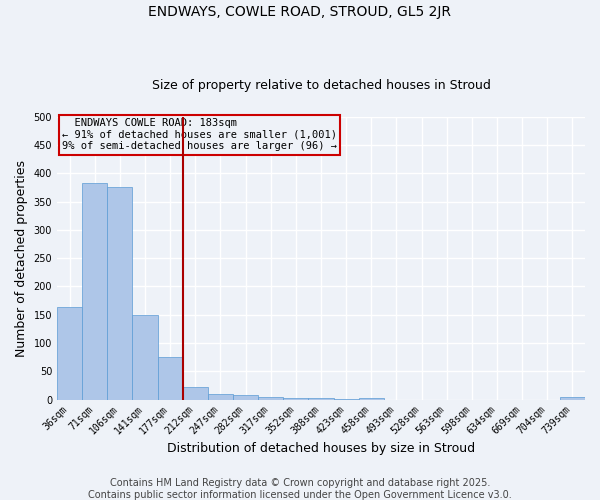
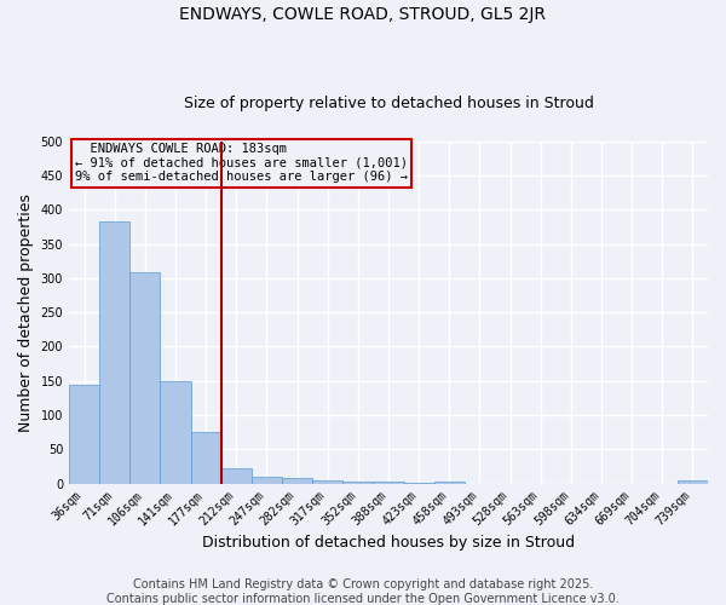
36sqm: 164 -> 145
106sqm: 376 -> 308
